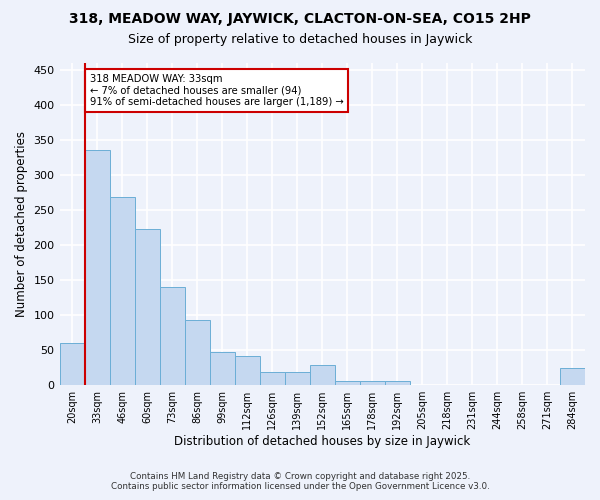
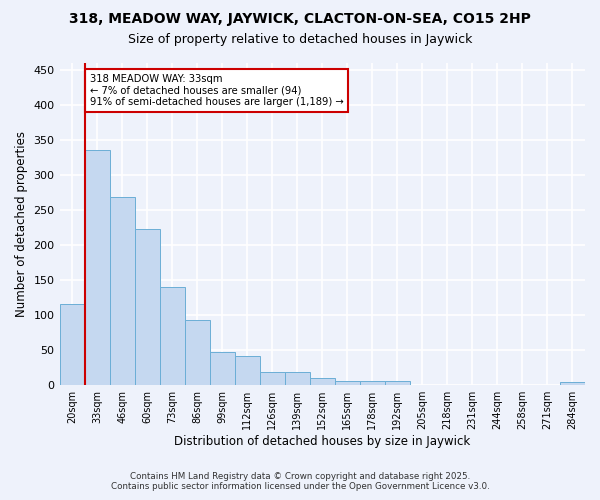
20sqm: 60 -> 115
152sqm: 28 -> 10
284sqm: 24 -> 4
